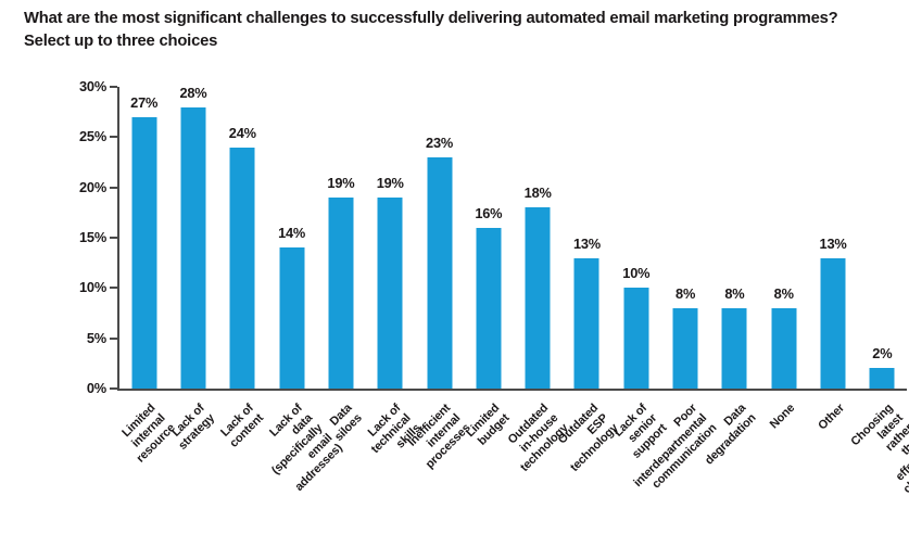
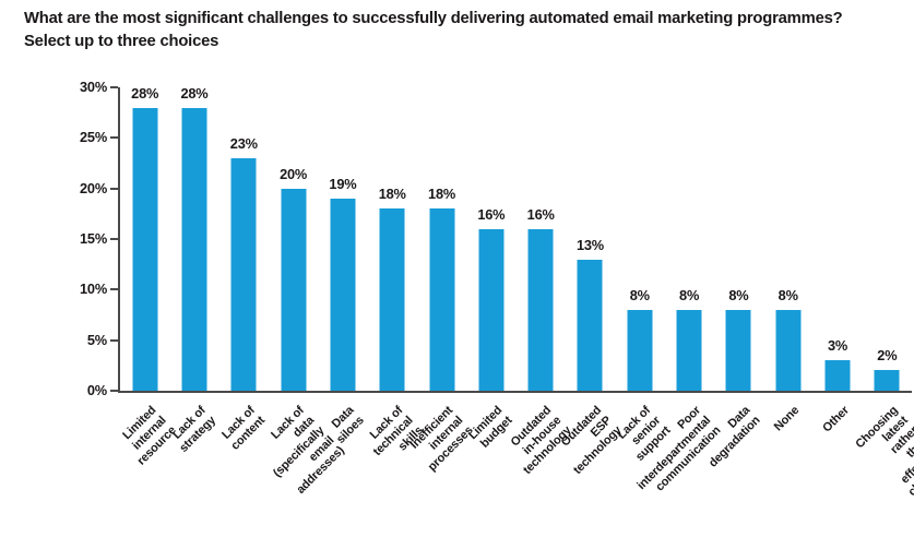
Limited internal resource: 27% -> 28%
Lack of content: 24% -> 23%
Lack of data (specifically email addresses): 14% -> 20%
Lack of technical skills: 19% -> 18%
Inefficient internal processes: 23% -> 18%
Outdated in-house technology: 18% -> 16%
Lack of senior support: 10% -> 8%
Other: 13% -> 3%
